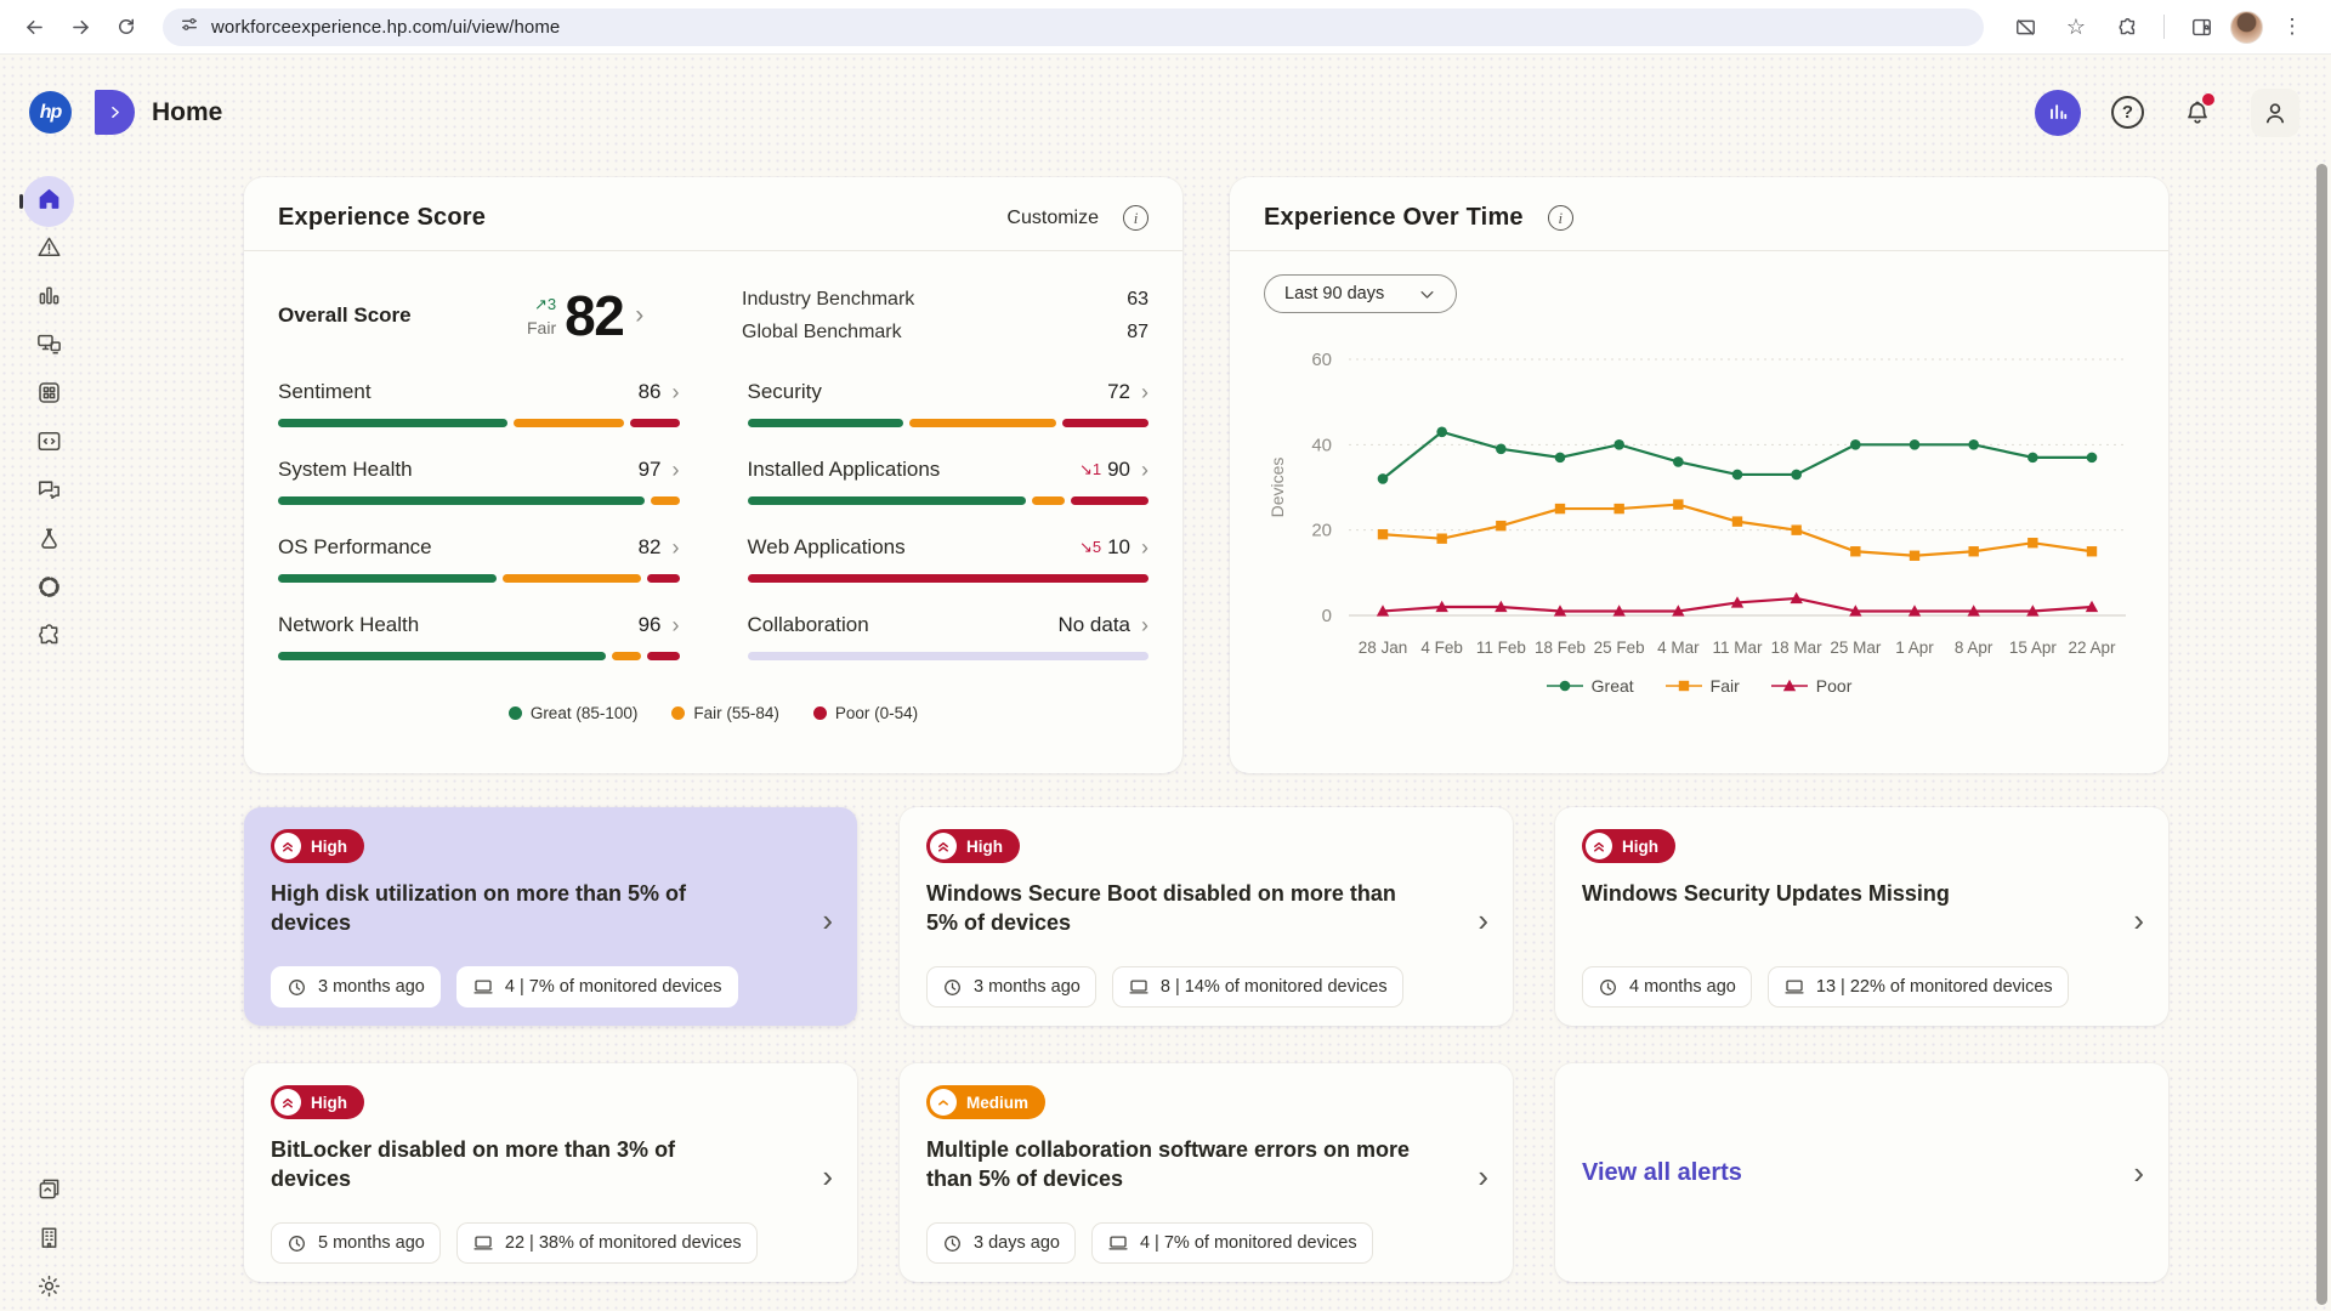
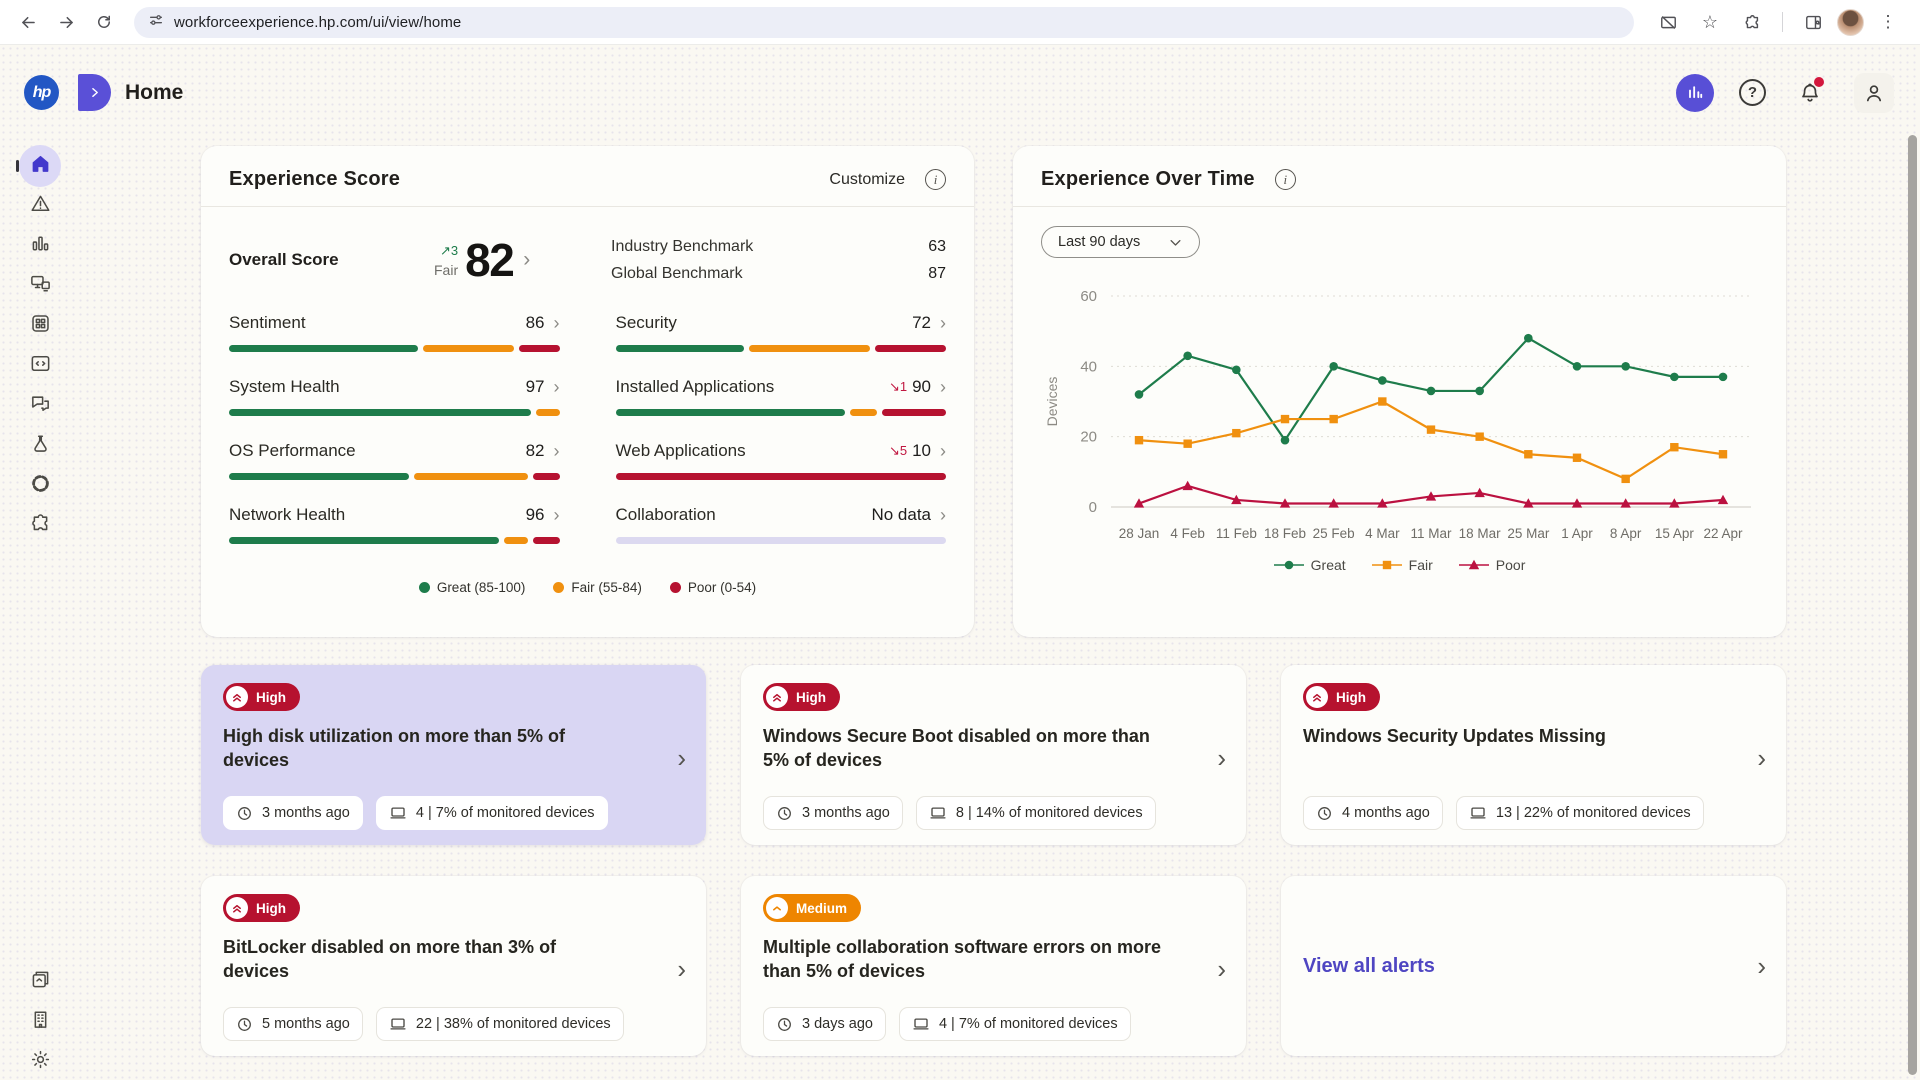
Poor/4 Feb: 2 -> 6
Great/18 Feb: 37 -> 19
Fair/4 Mar: 26 -> 30
Great/25 Mar: 40 -> 48
Fair/8 Apr: 15 -> 8
